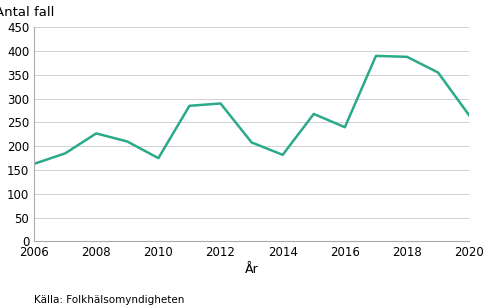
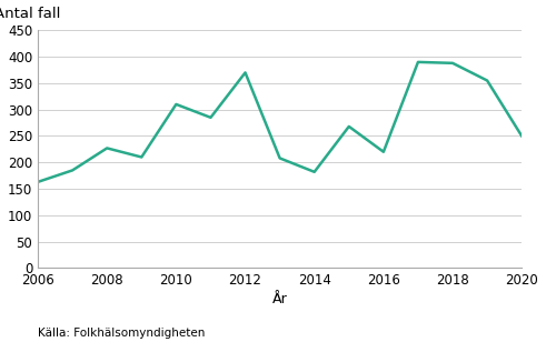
2010: 175 -> 310
2012: 290 -> 370
2016: 240 -> 220
2020: 265 -> 250
